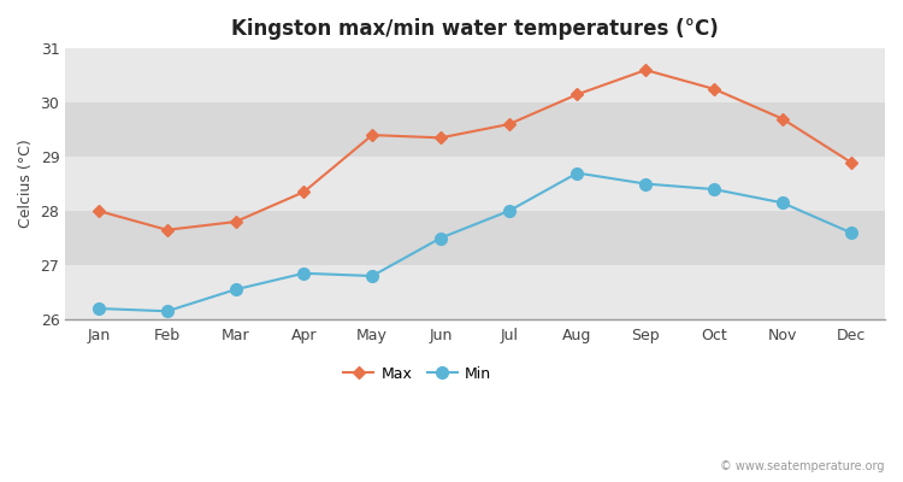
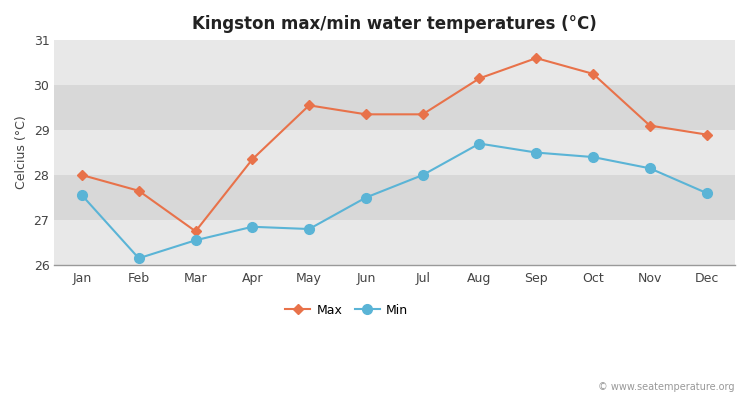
Min/Jan: 26.20 -> 27.55
Max/Mar: 27.80 -> 26.75
Max/May: 29.40 -> 29.55
Max/Jul: 29.60 -> 29.35
Max/Nov: 29.70 -> 29.10
